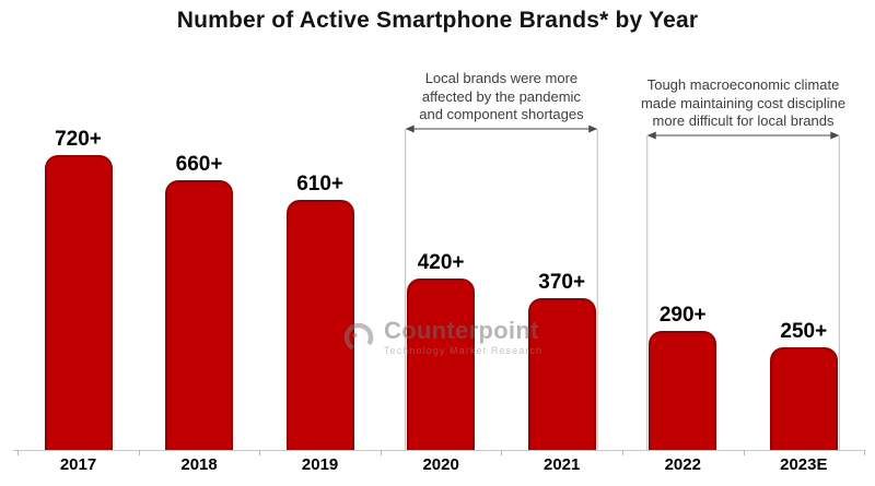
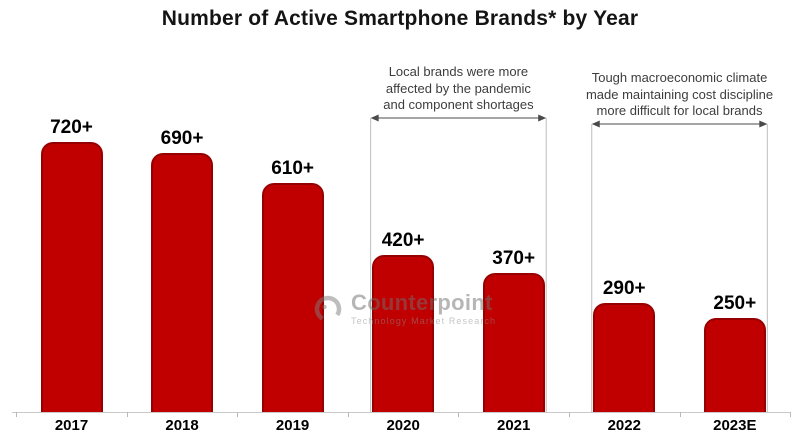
2018: 660 -> 690
